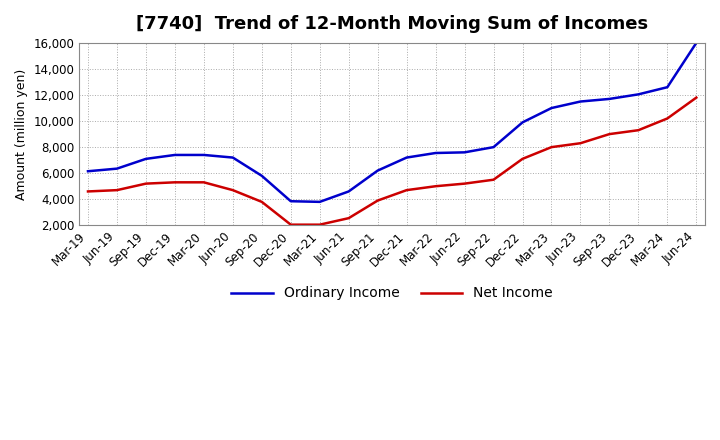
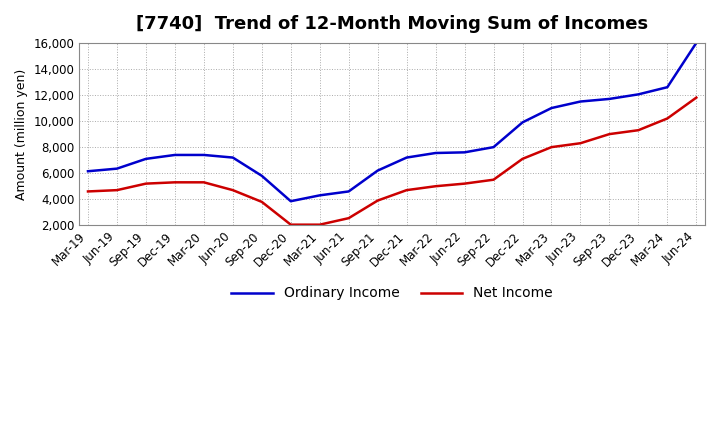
Ordinary Income/Mar-21: 3,800 -> 4,300
